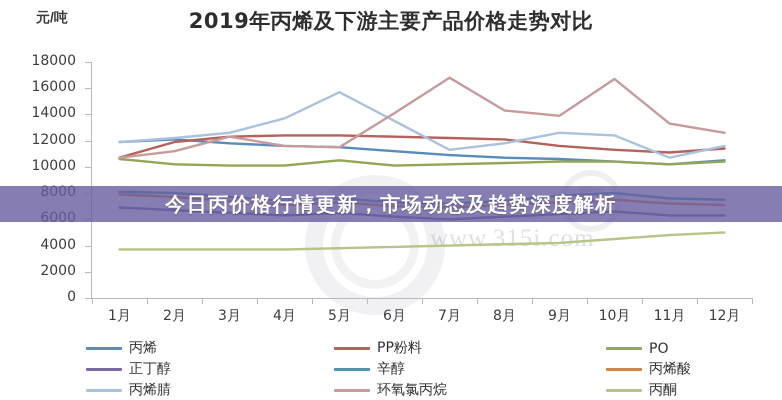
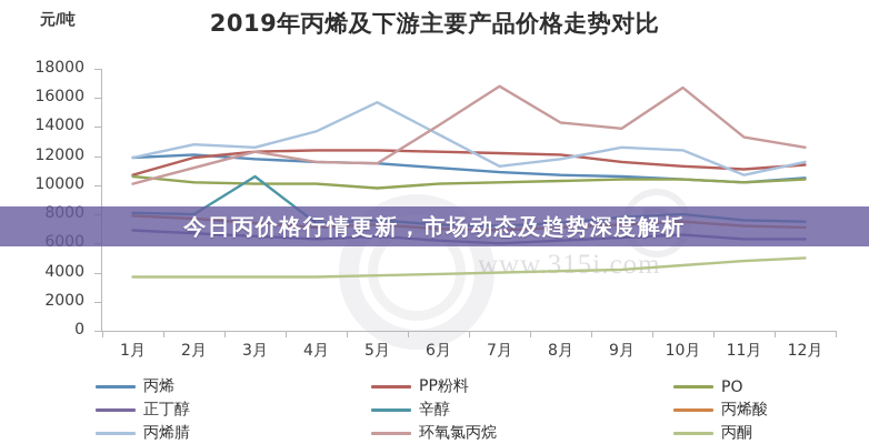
环氧氯丙烷/1月: 10700 -> 10100
丙烯腈/2月: 12200 -> 12800
辛醇/3月: 7700 -> 10600
PO/5月: 10500 -> 9800
